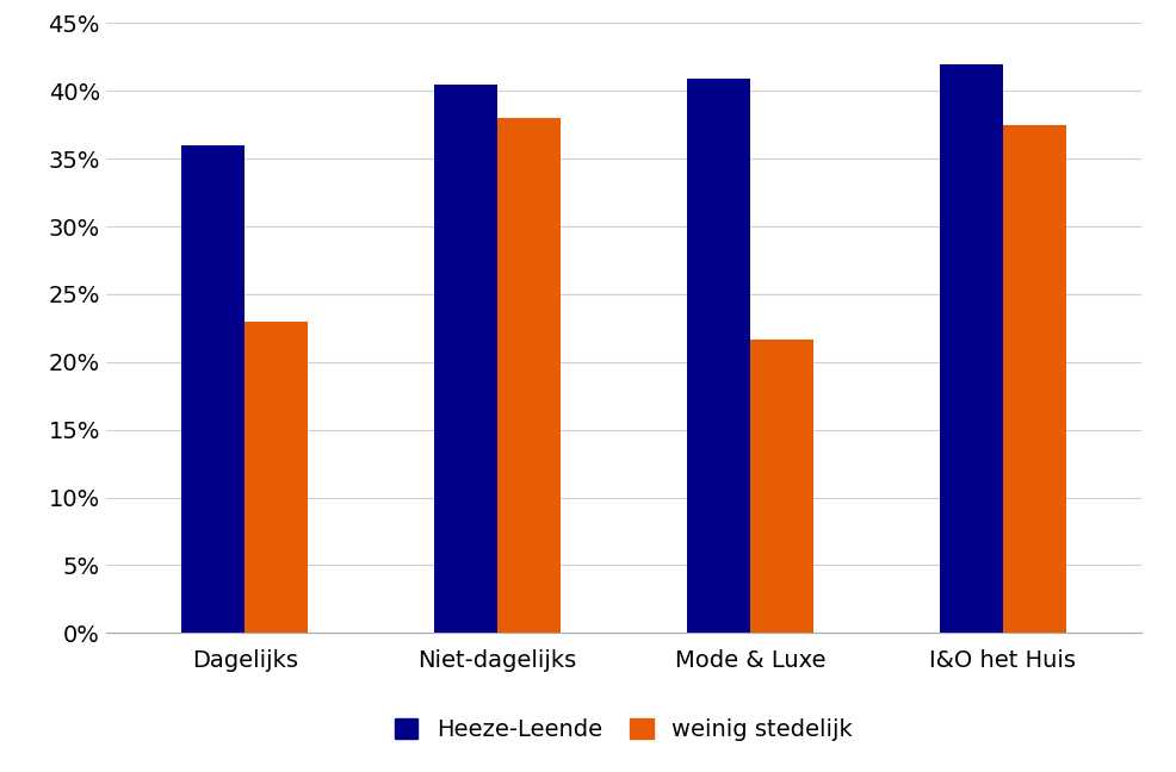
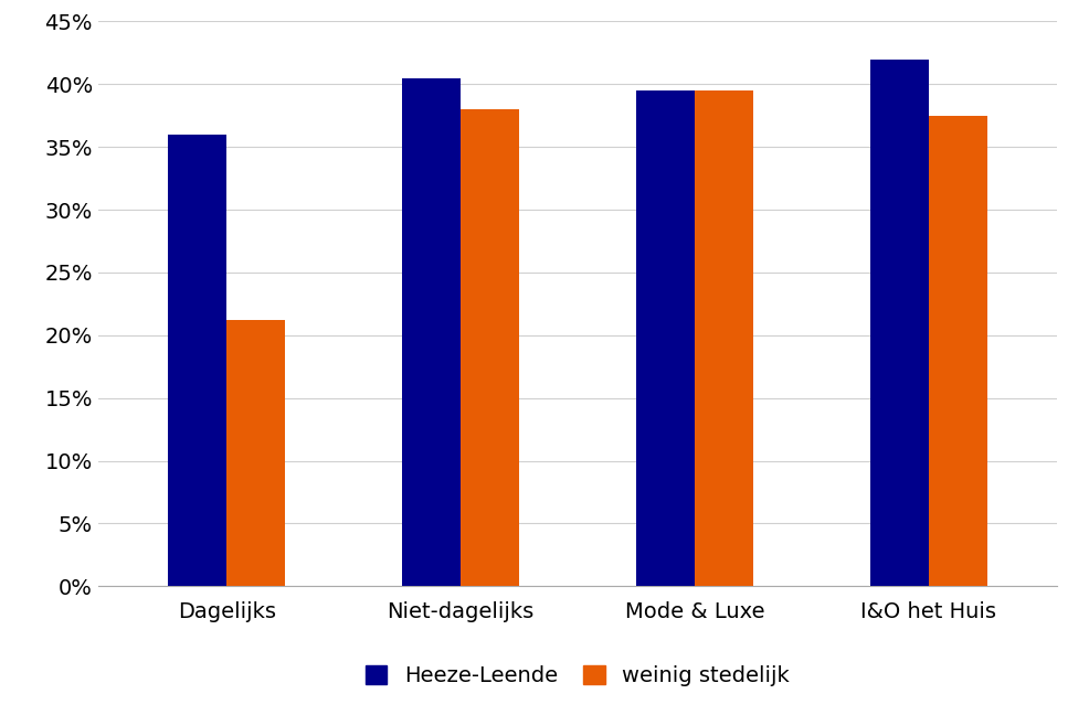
weinig stedelijk/Dagelijks: 23.0% -> 21.2%
Heeze-Leende/Mode & Luxe: 40.9% -> 39.5%
weinig stedelijk/Mode & Luxe: 21.7% -> 39.5%
